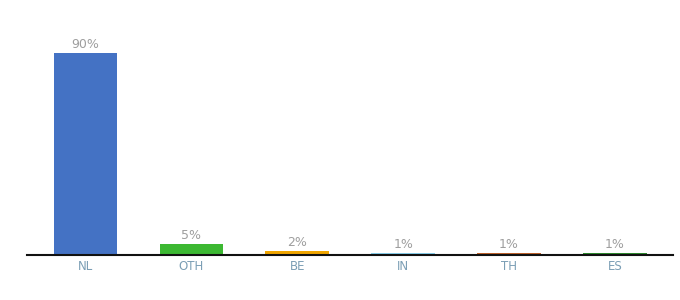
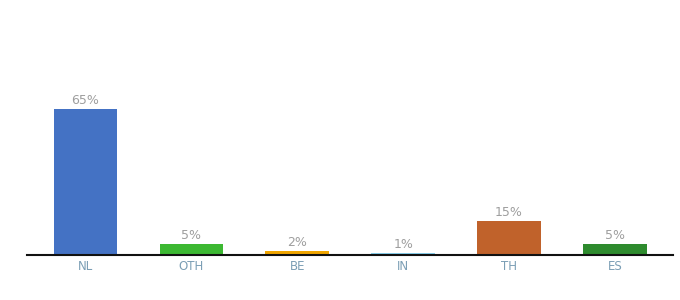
NL: 90% -> 65%
TH: 1% -> 15%
ES: 1% -> 5%
